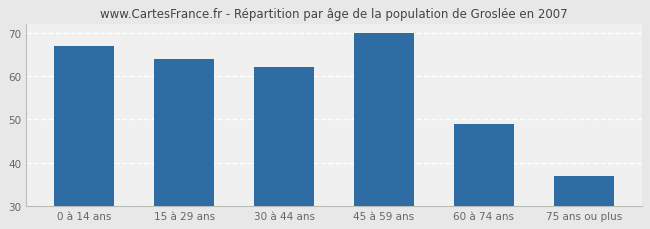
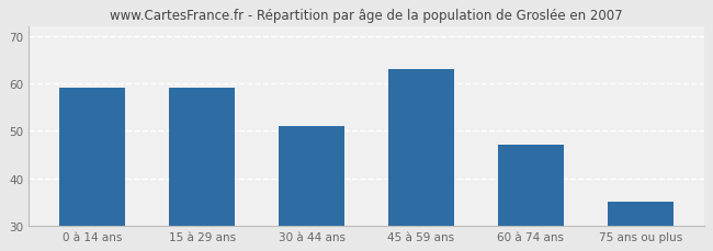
0 à 14 ans: 67 -> 59
15 à 29 ans: 64 -> 59
30 à 44 ans: 62 -> 51
45 à 59 ans: 70 -> 63
60 à 74 ans: 49 -> 47
75 ans ou plus: 37 -> 35
